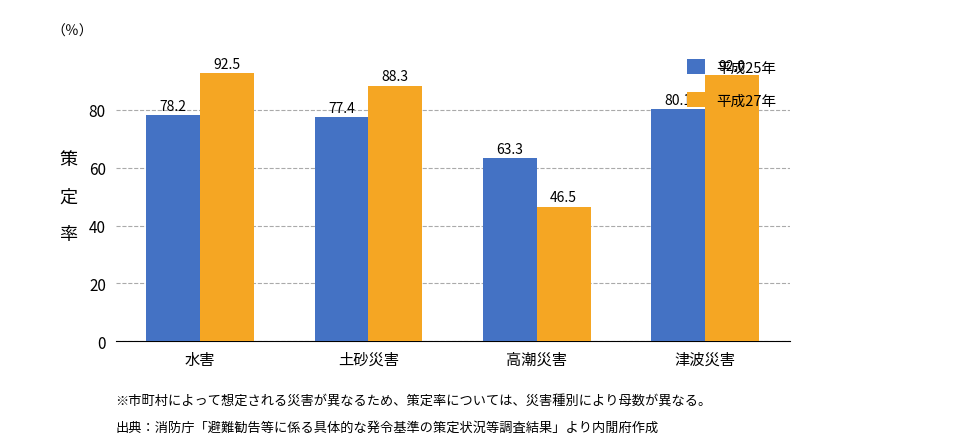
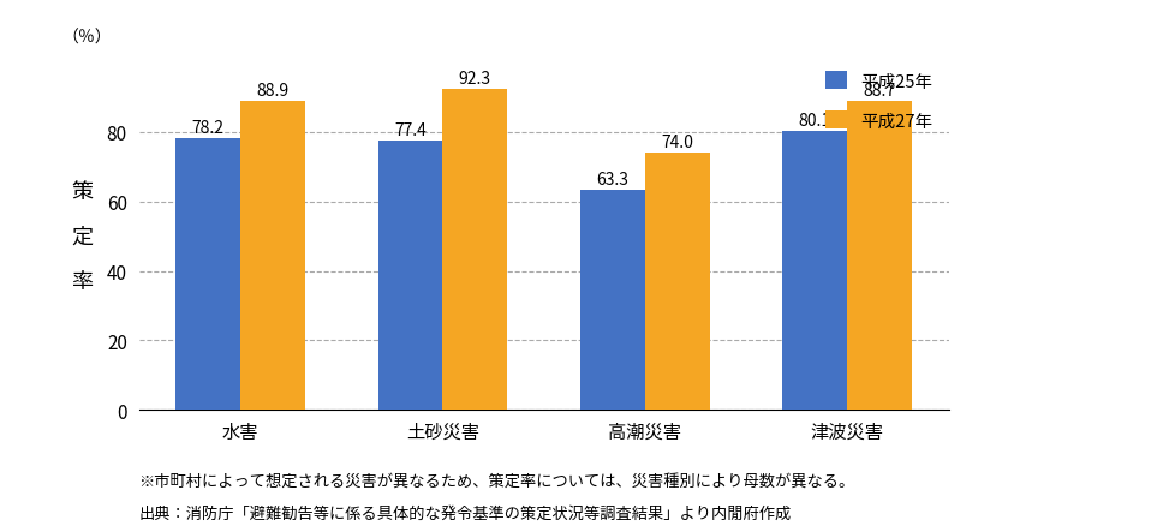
平成27年/水害: 92.5 -> 88.9
平成27年/土砂災害: 88.3 -> 92.3
平成27年/高潮災害: 46.5 -> 74.0
平成27年/津波災害: 92.0 -> 88.7
